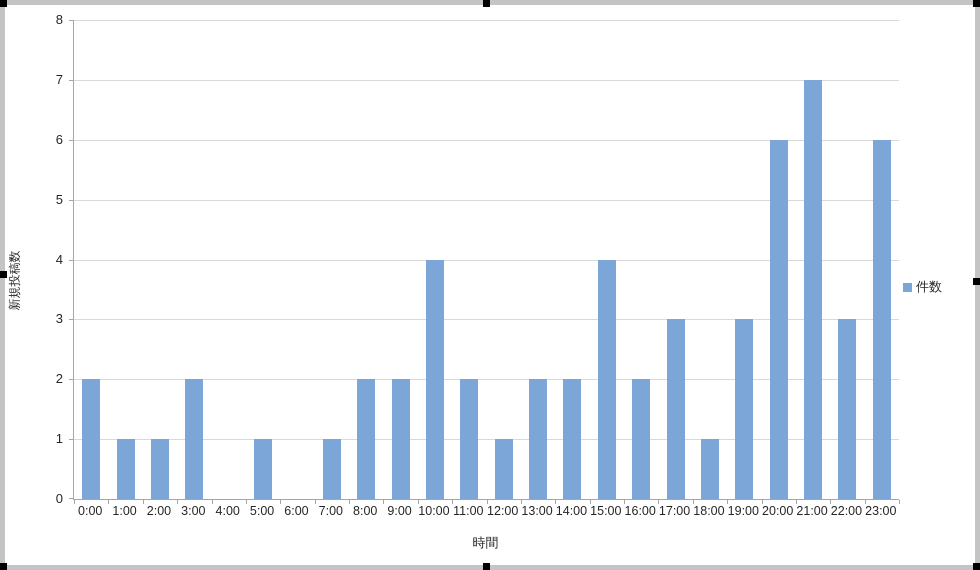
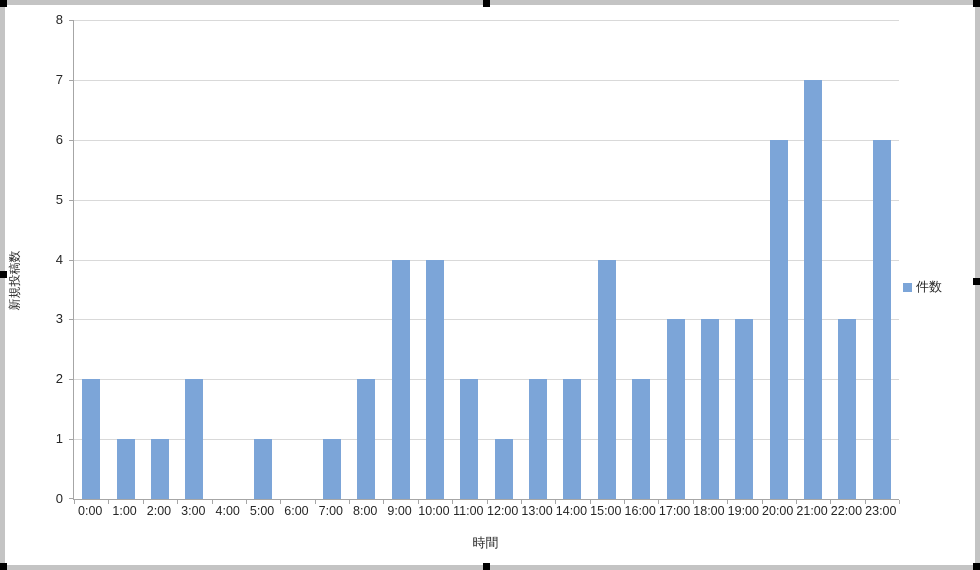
9:00: 2 -> 4
18:00: 1 -> 3
